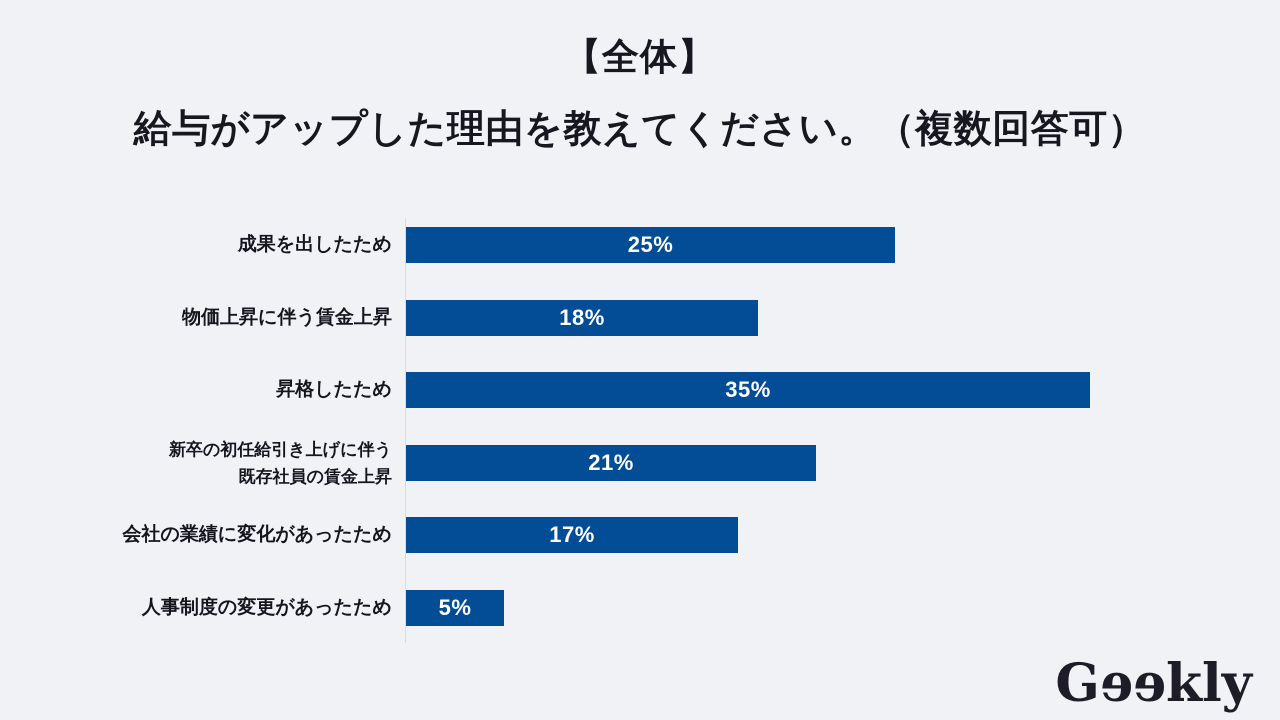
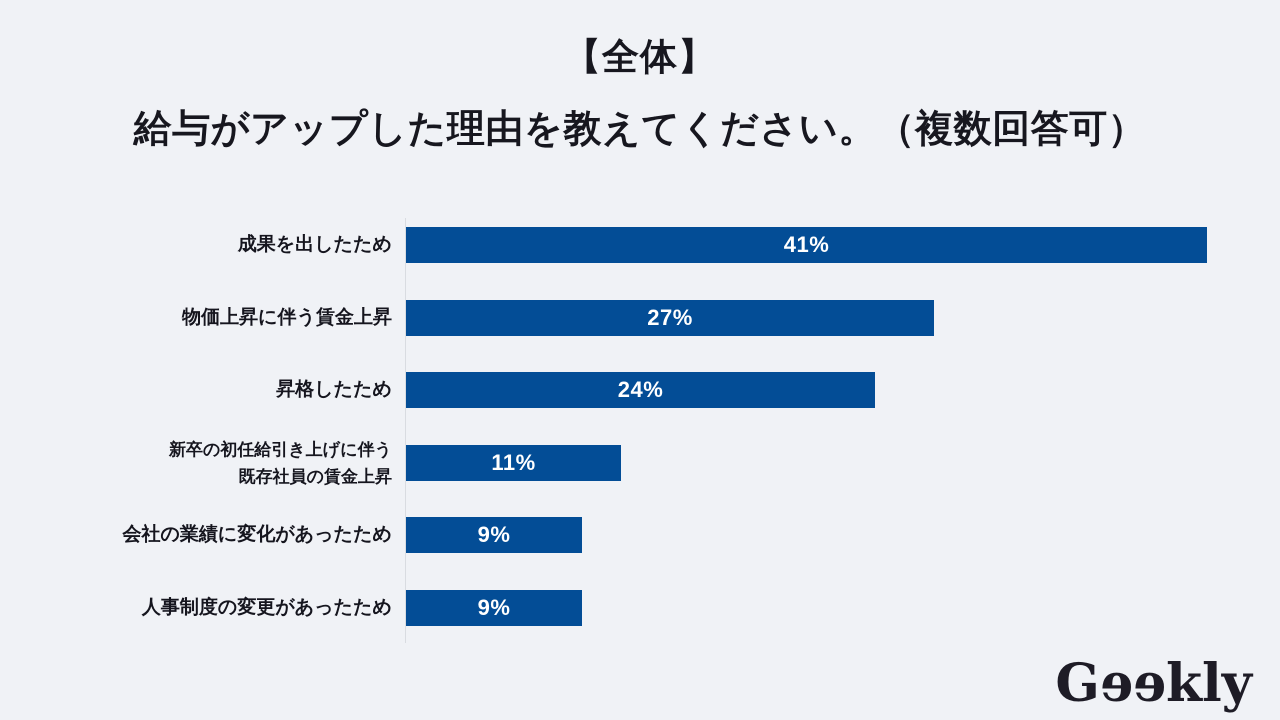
成果を出したため: 25% -> 41%
物価上昇に伴う賃金上昇: 18% -> 27%
昇格したため: 35% -> 24%
新卒の初任給引き上げに伴う 既存社員の賃金上昇: 21% -> 11%
会社の業績に変化があったため: 17% -> 9%
人事制度の変更があったため: 5% -> 9%
